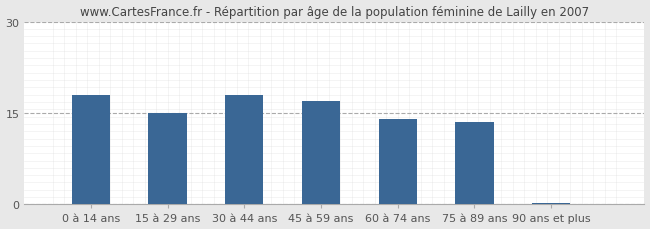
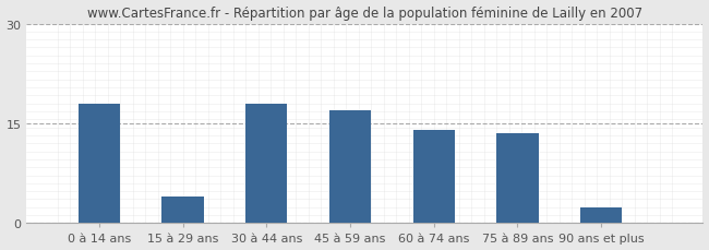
15 à 29 ans: 15.0 -> 4.0
90 ans et plus: 0.3 -> 2.4
